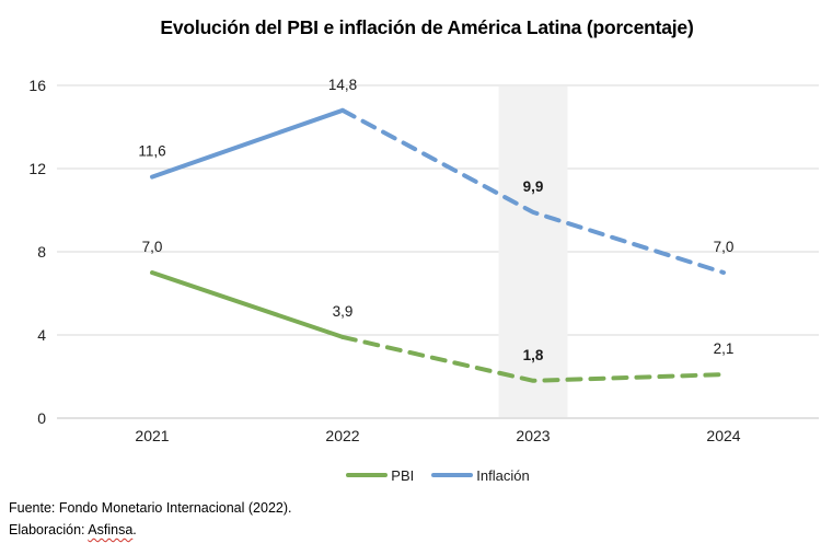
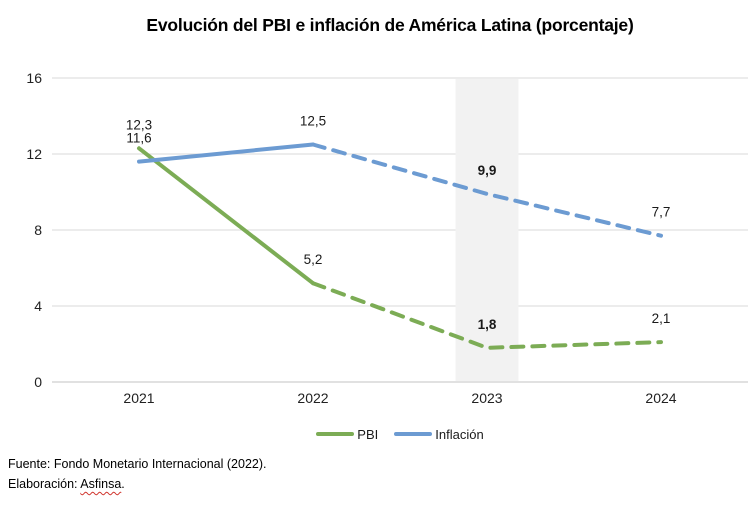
PBI/2021: 7,0 -> 12,3
PBI/2022: 3,9 -> 5,2
Inflación/2022: 14,8 -> 12,5
Inflación/2024: 7,0 -> 7,7
